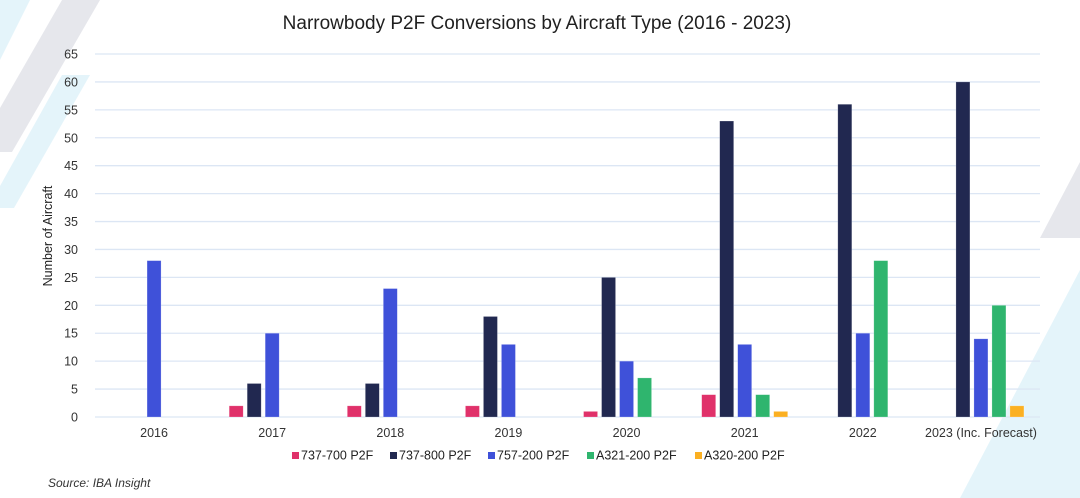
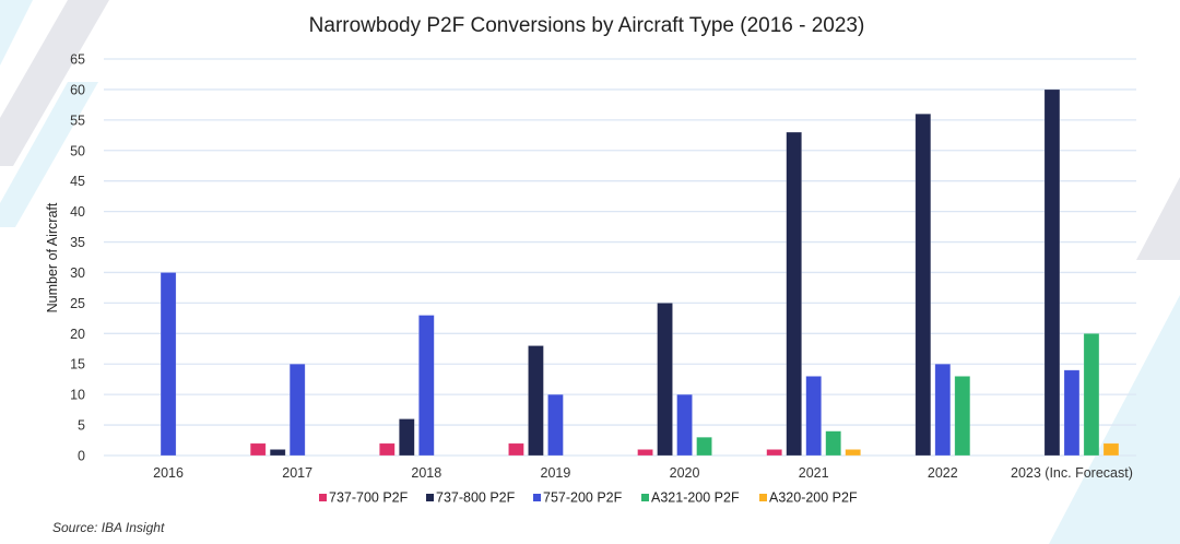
757-200 P2F/2016: 28 -> 30
737-800 P2F/2017: 6 -> 1
757-200 P2F/2019: 13 -> 10
A321-200 P2F/2020: 7 -> 3
737-700 P2F/2021: 4 -> 1
A321-200 P2F/2022: 28 -> 13
